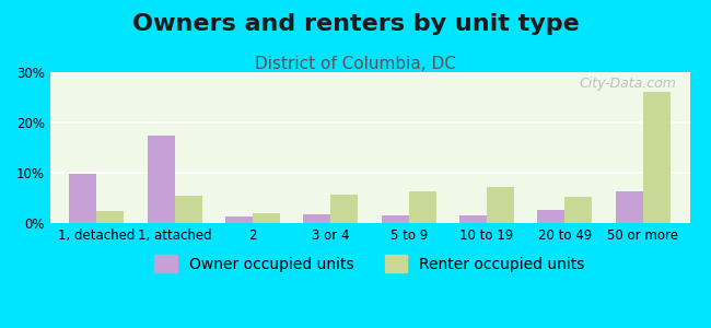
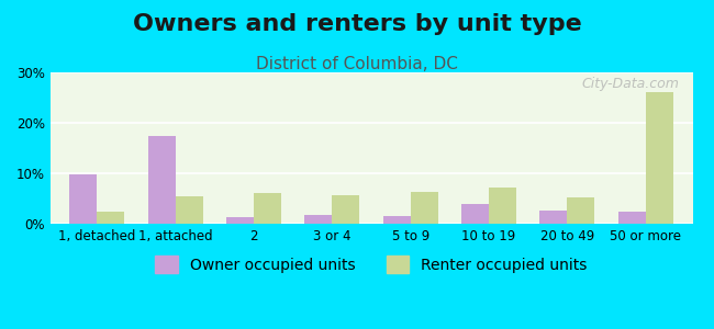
Renter occupied units/2: 2.0% -> 6.0%
Owner occupied units/10 to 19: 1.5% -> 4.0%
Owner occupied units/50 or more: 6.2% -> 2.5%
